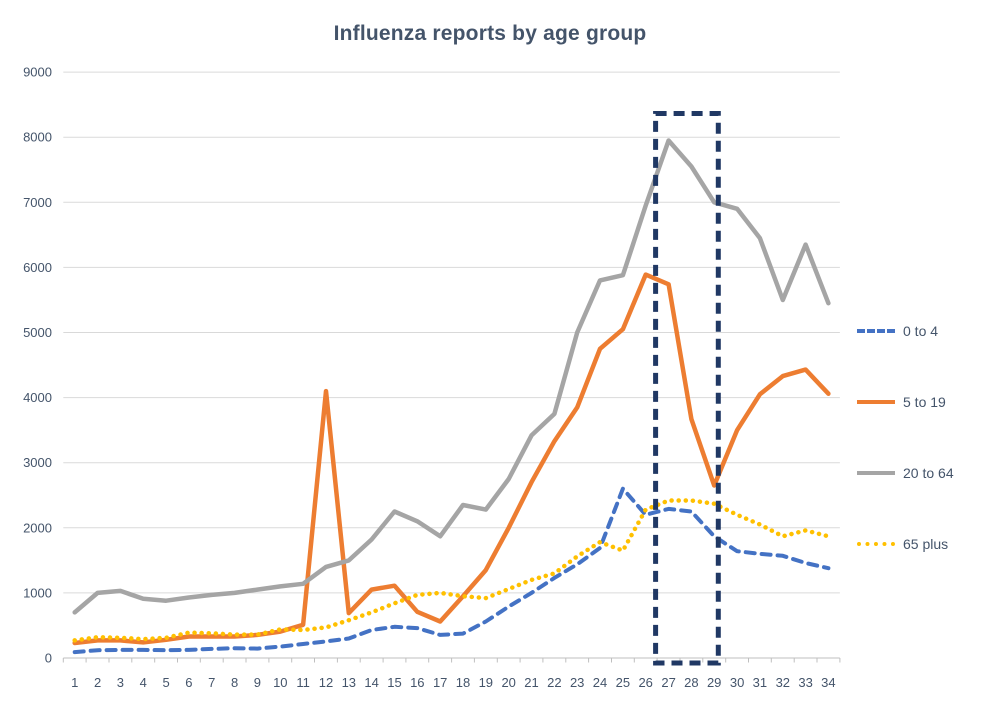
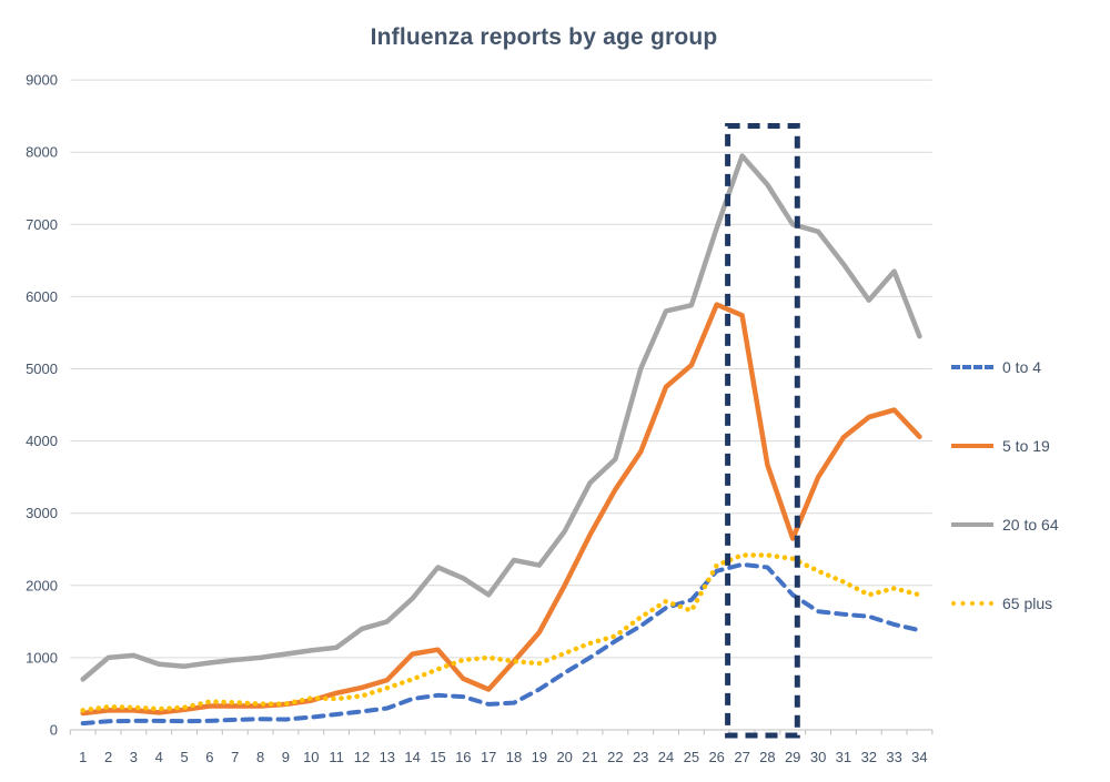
5 to 19/12: 4100 -> 600
0 to 4/25: 2600 -> 1800
20 to 64/32: 5500 -> 6000
